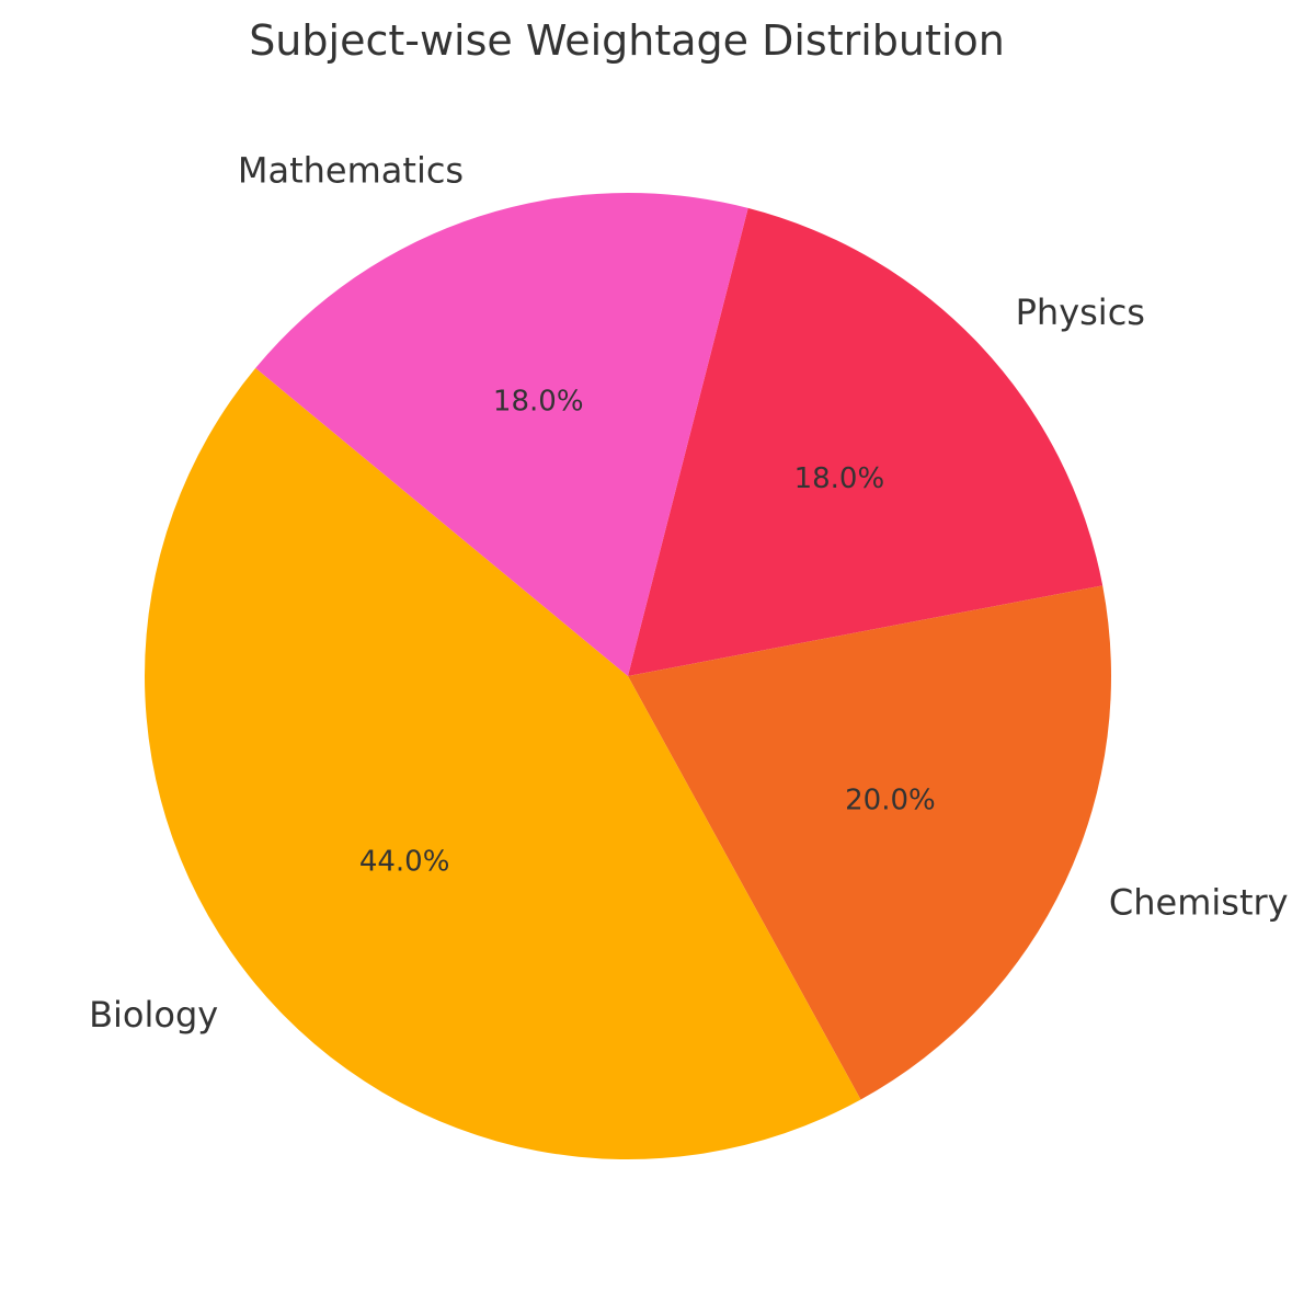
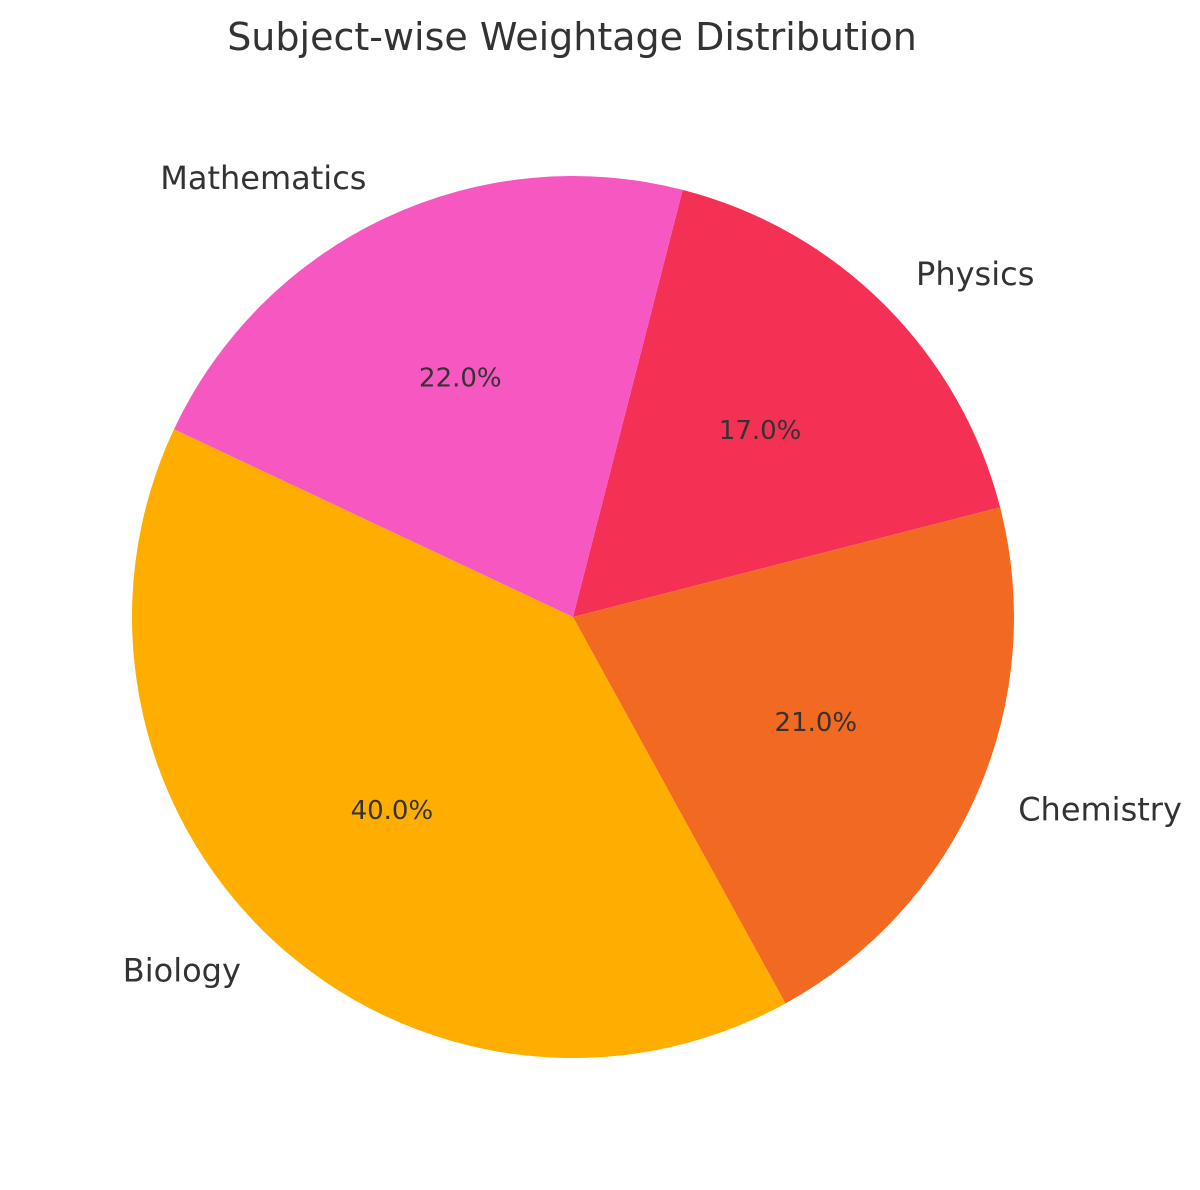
Physics: 18.0% -> 17.0%
Chemistry: 20.0% -> 21.0%
Biology: 44.0% -> 40.0%
Mathematics: 18.0% -> 22.0%
